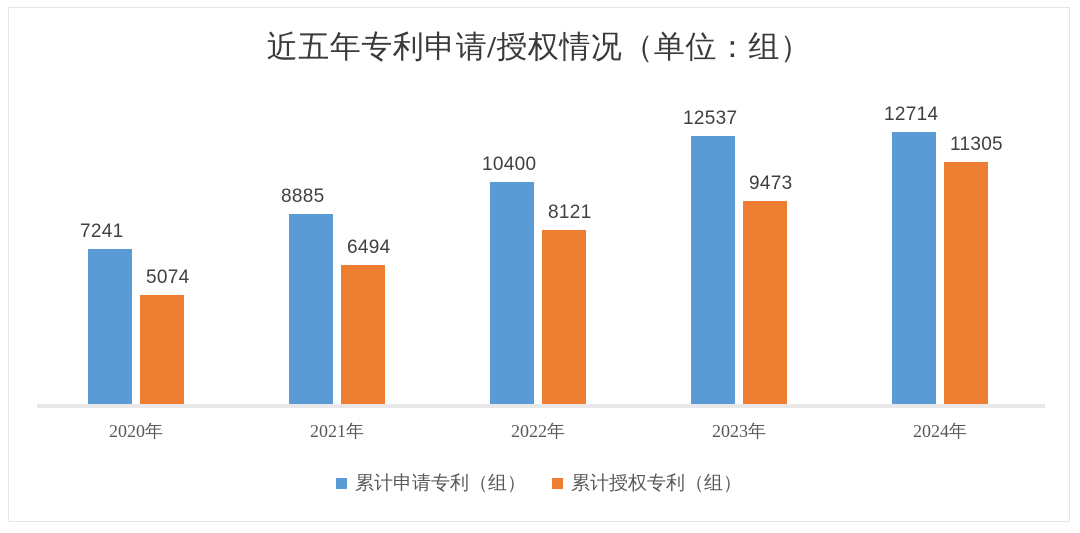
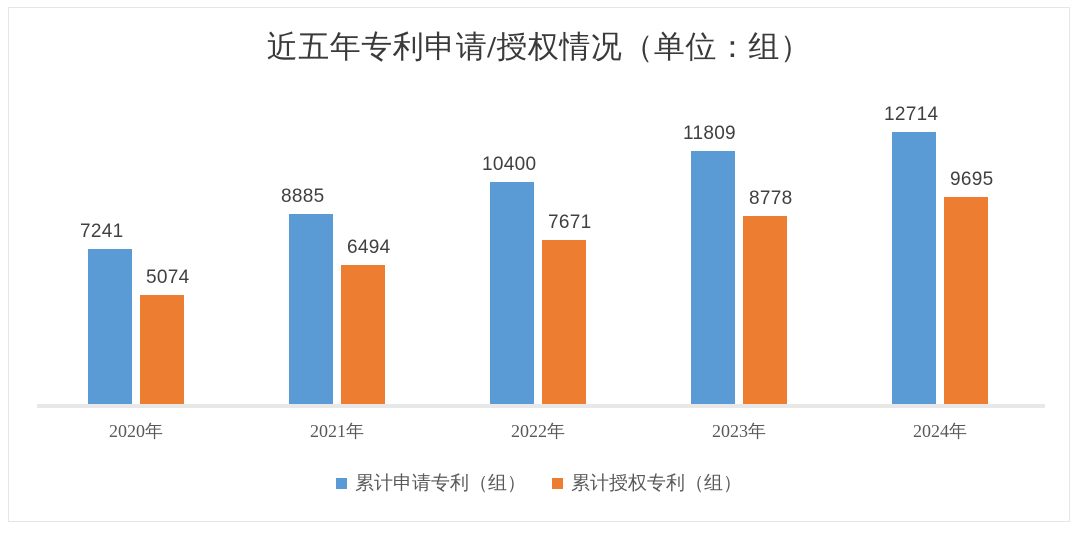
累计授权专利（组）/2022年: 8121 -> 7671
累计申请专利（组）/2023年: 12537 -> 11809
累计授权专利（组）/2023年: 9473 -> 8778
累计授权专利（组）/2024年: 11305 -> 9695
